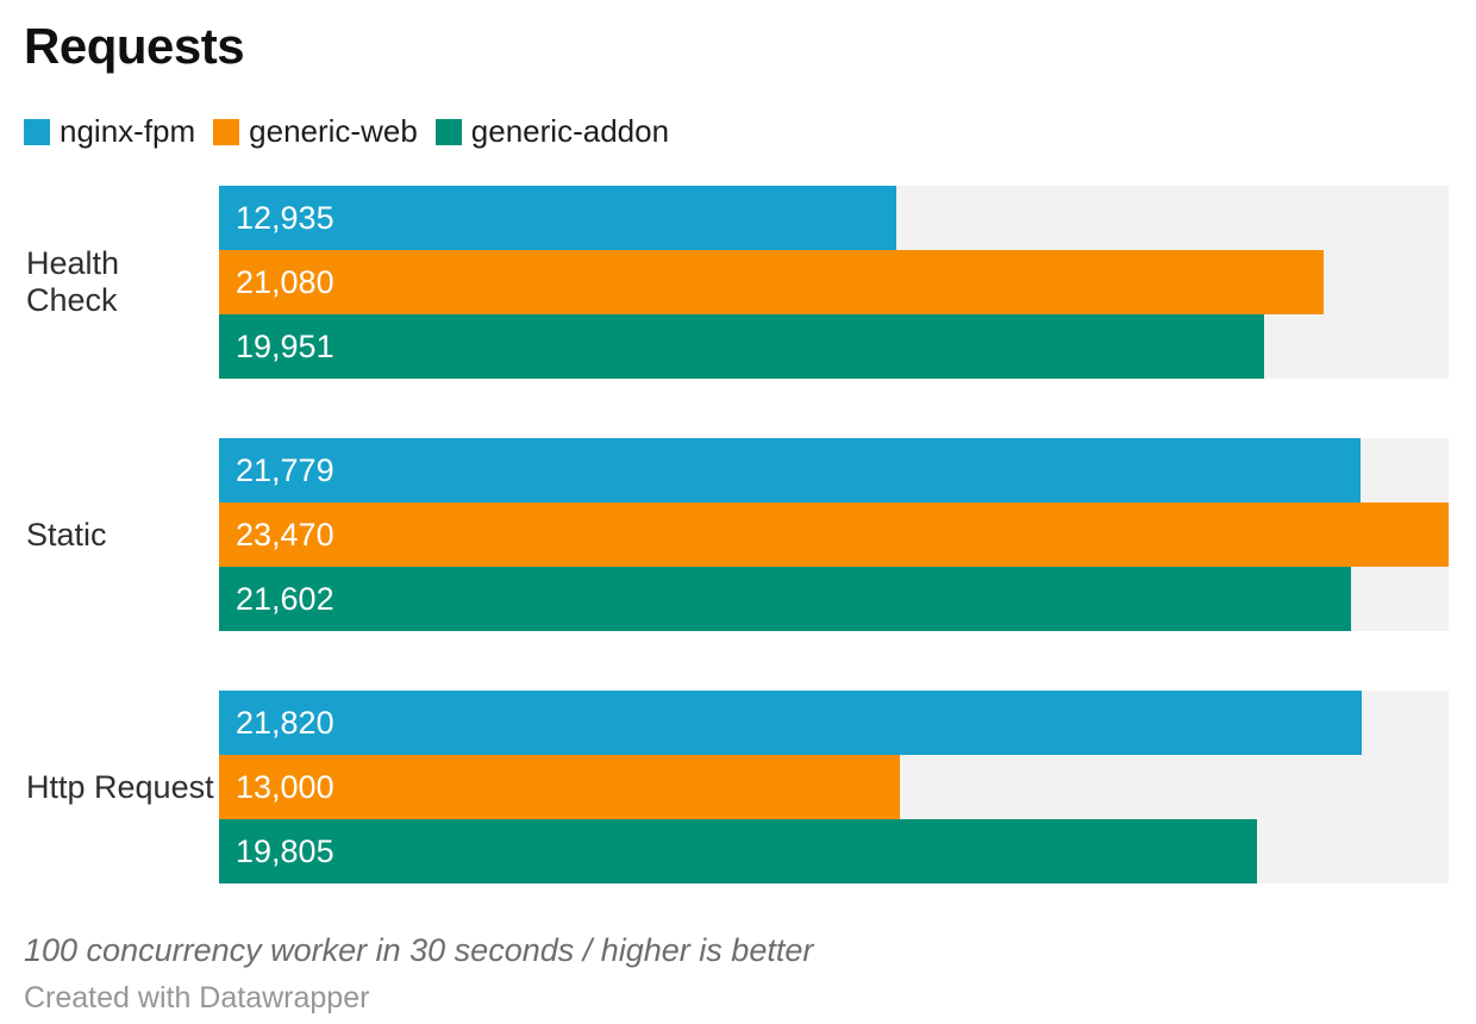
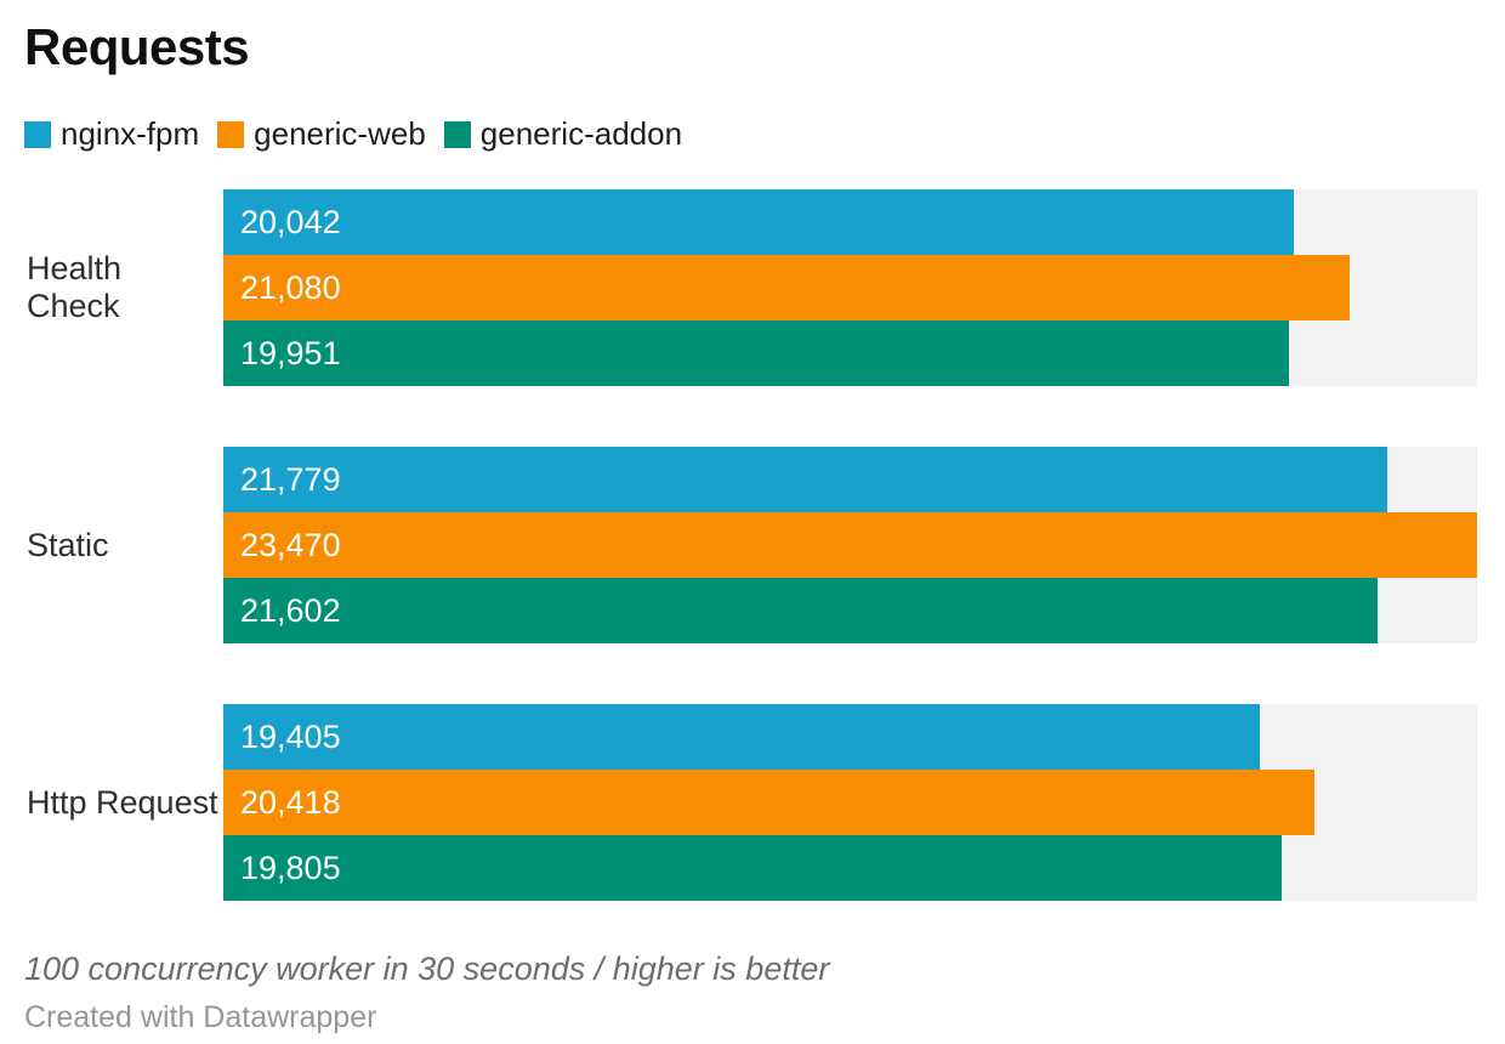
nginx-fpm/Health Check: 12,935 -> 20,042
nginx-fpm/Http Request: 21,820 -> 19,405
generic-web/Http Request: 13,000 -> 20,418
